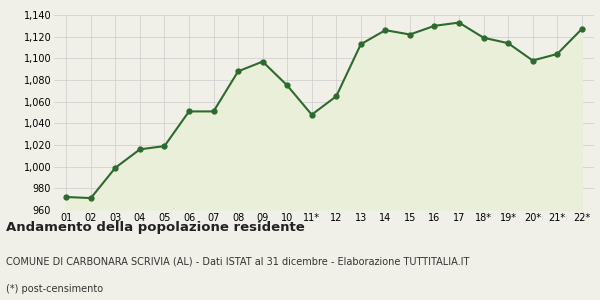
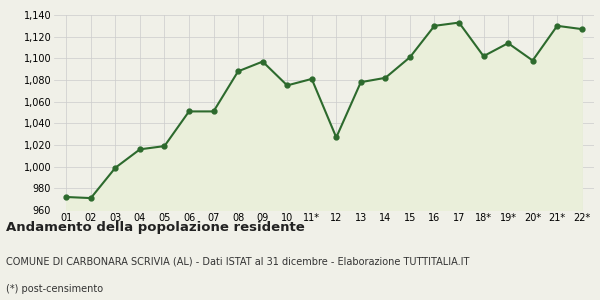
11*: 1,048 -> 1,081
12: 1,065 -> 1,027
13: 1,113 -> 1,078
14: 1,126 -> 1,082
15: 1,122 -> 1,101
18*: 1,119 -> 1,102
21*: 1,104 -> 1,130
